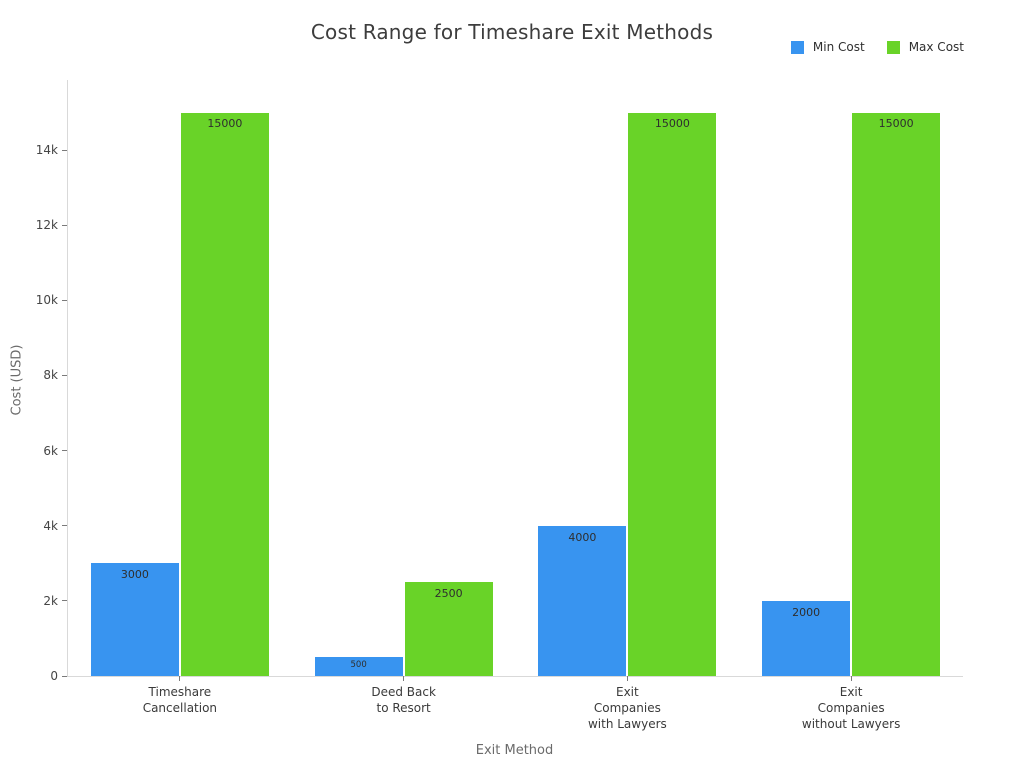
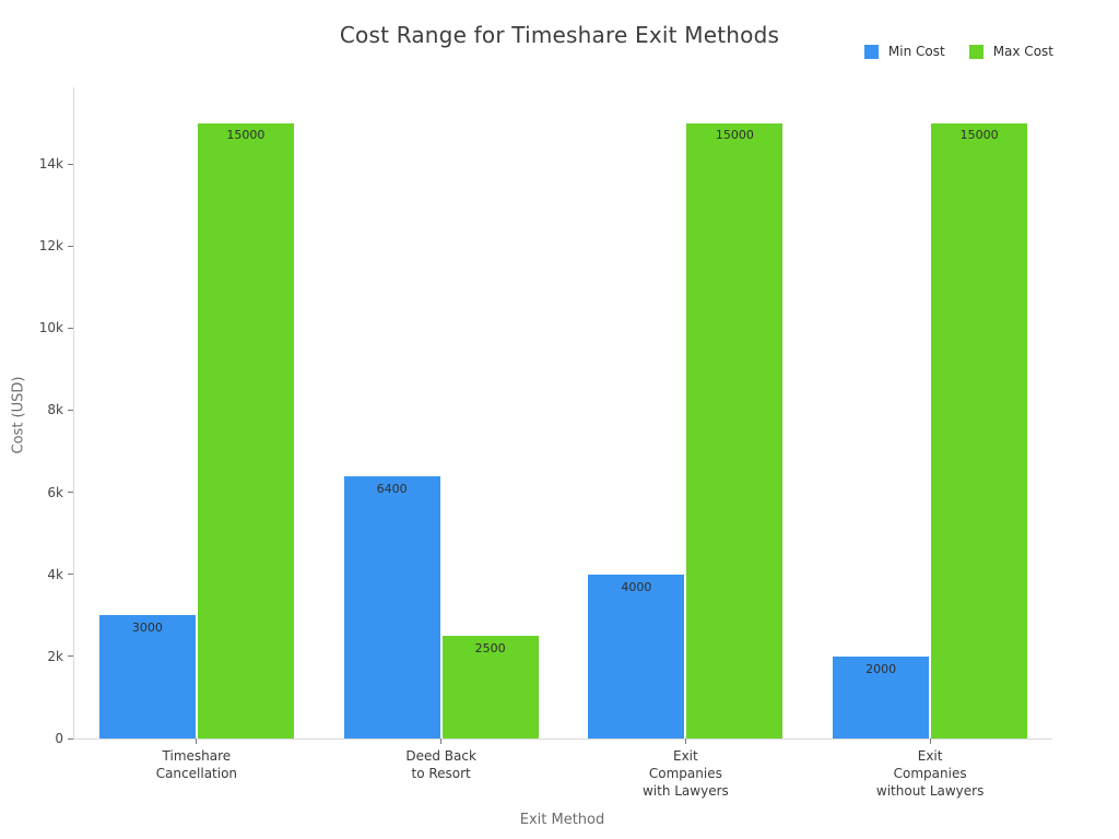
Min Cost/Deed Back to Resort: 500 -> 6400
